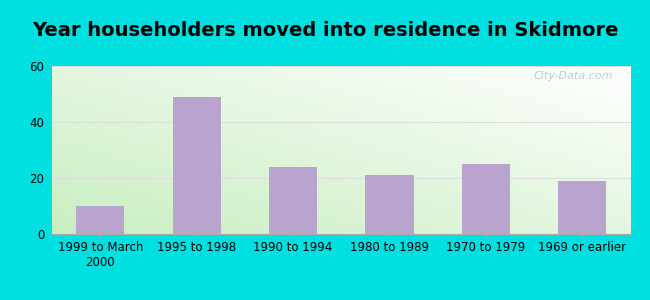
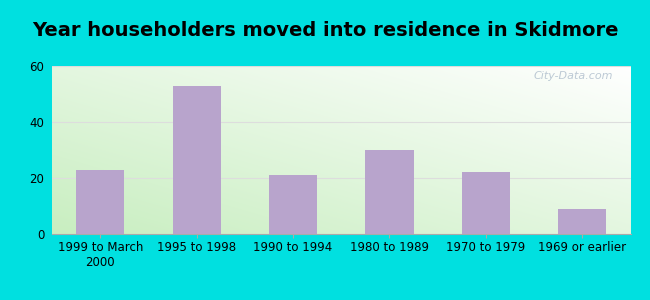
1999 to March 2000: 10 -> 23
1995 to 1998: 49 -> 53
1990 to 1994: 24 -> 21
1980 to 1989: 21 -> 30
1970 to 1979: 25 -> 22
1969 or earlier: 19 -> 9
